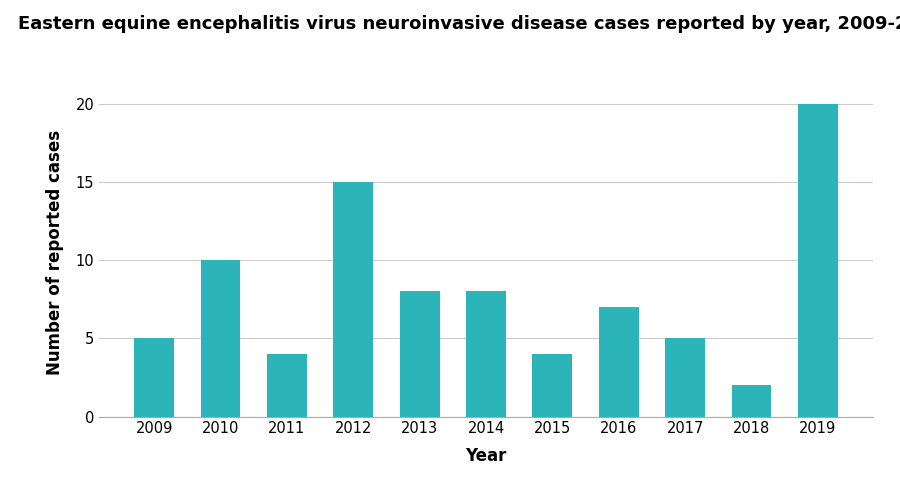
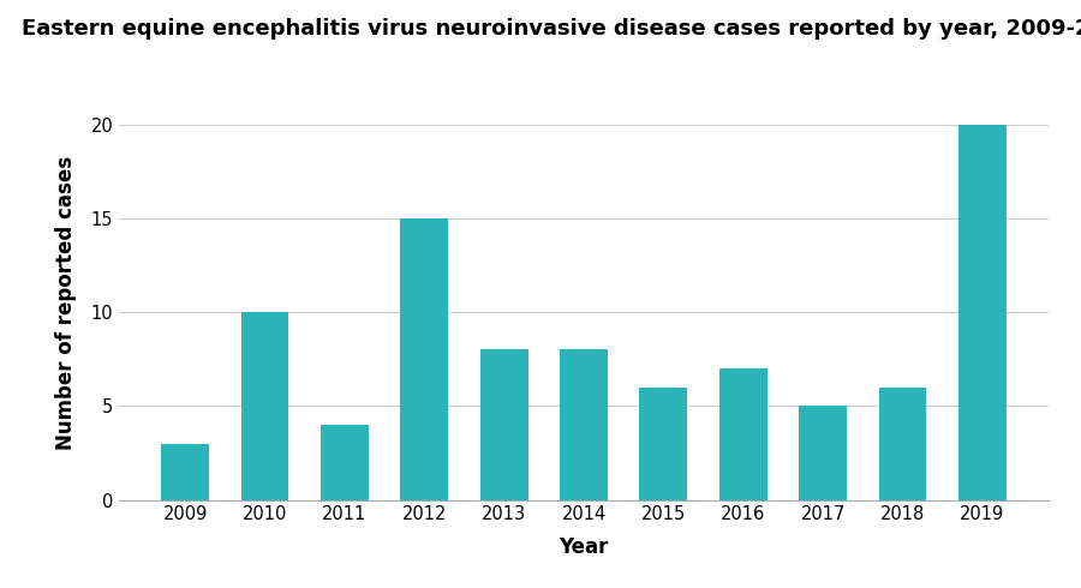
2009: 5 -> 3
2015: 4 -> 6
2018: 2 -> 6
